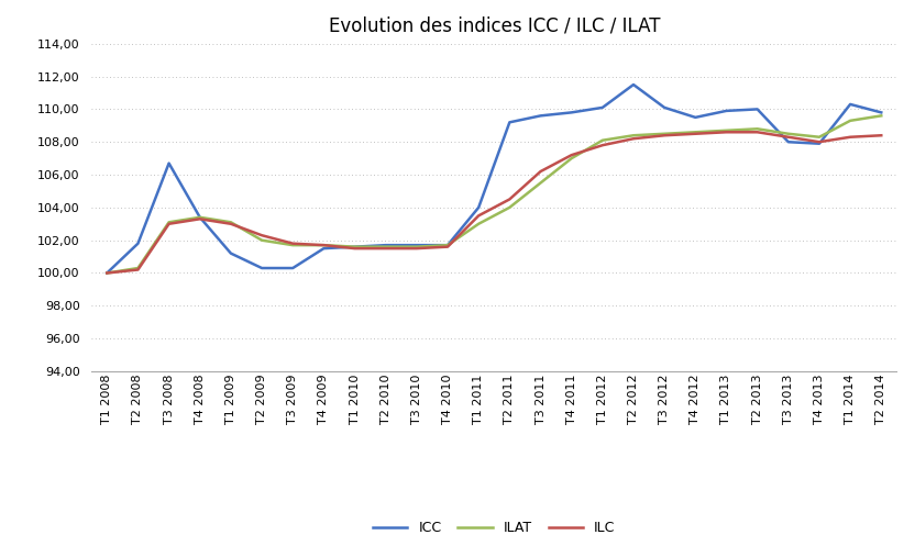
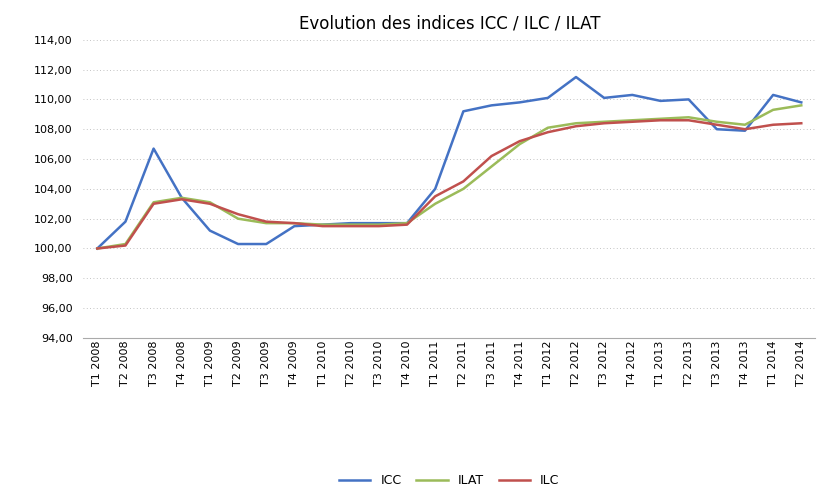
ICC/T4 2012: 109,5 -> 110,3
